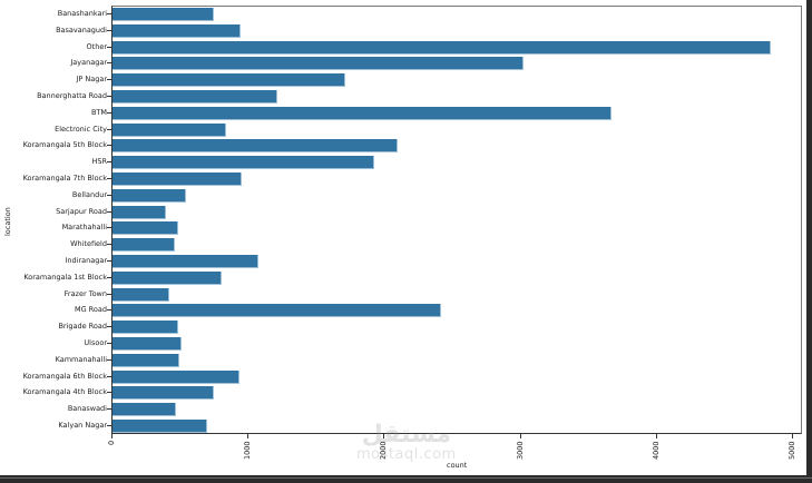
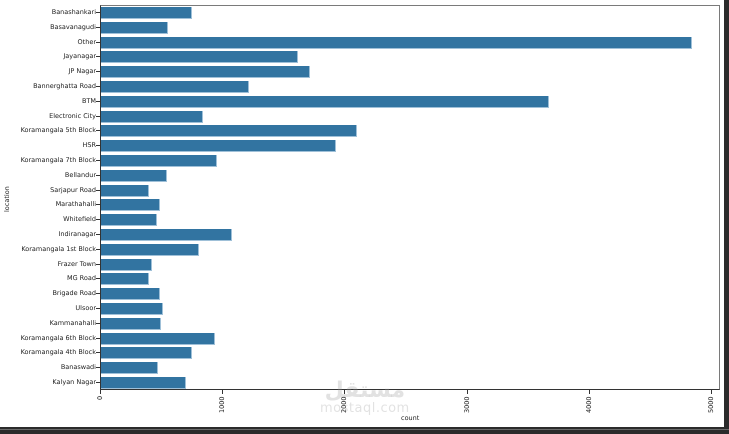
Basavanagudi: 940 -> 550
Jayanagar: 3020 -> 1610
MG Road: 2410 -> 390
